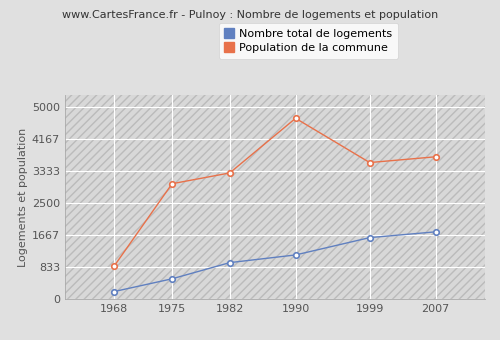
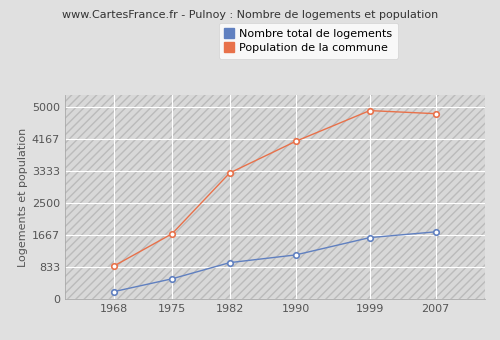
Population de la commune/1975: 3000 -> 1700
Population de la commune/1990: 4700 -> 4100
Population de la commune/1999: 3550 -> 4900
Population de la commune/2007: 3700 -> 4820
